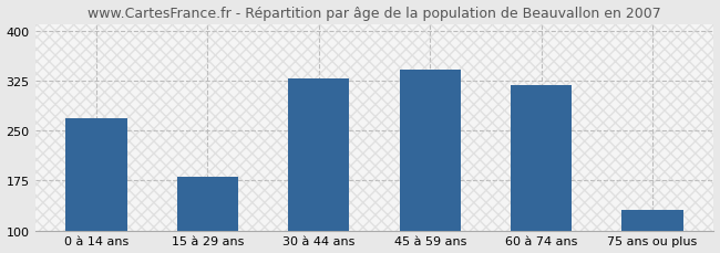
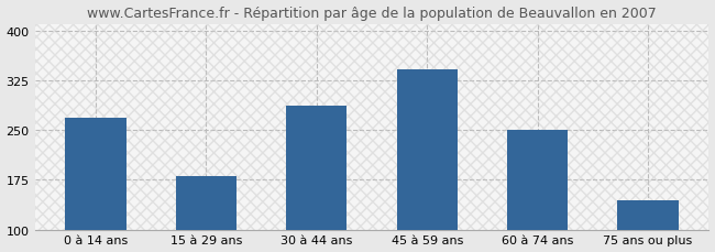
30 à 44 ans: 328 -> 286
60 à 74 ans: 318 -> 250
75 ans ou plus: 130 -> 144
